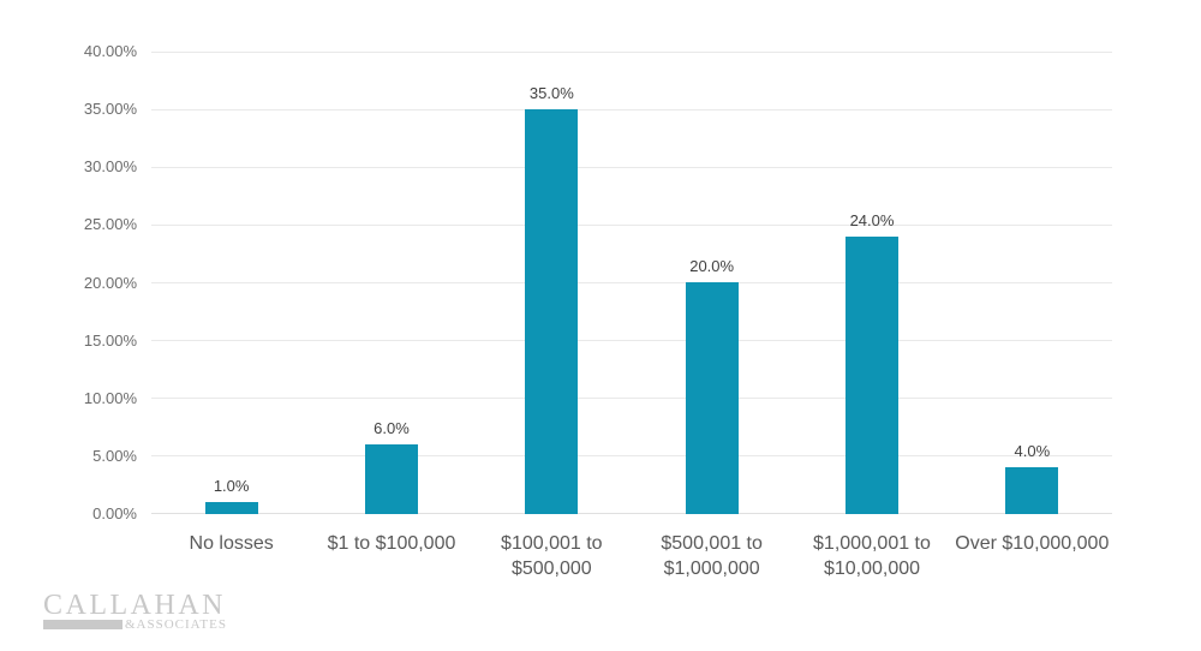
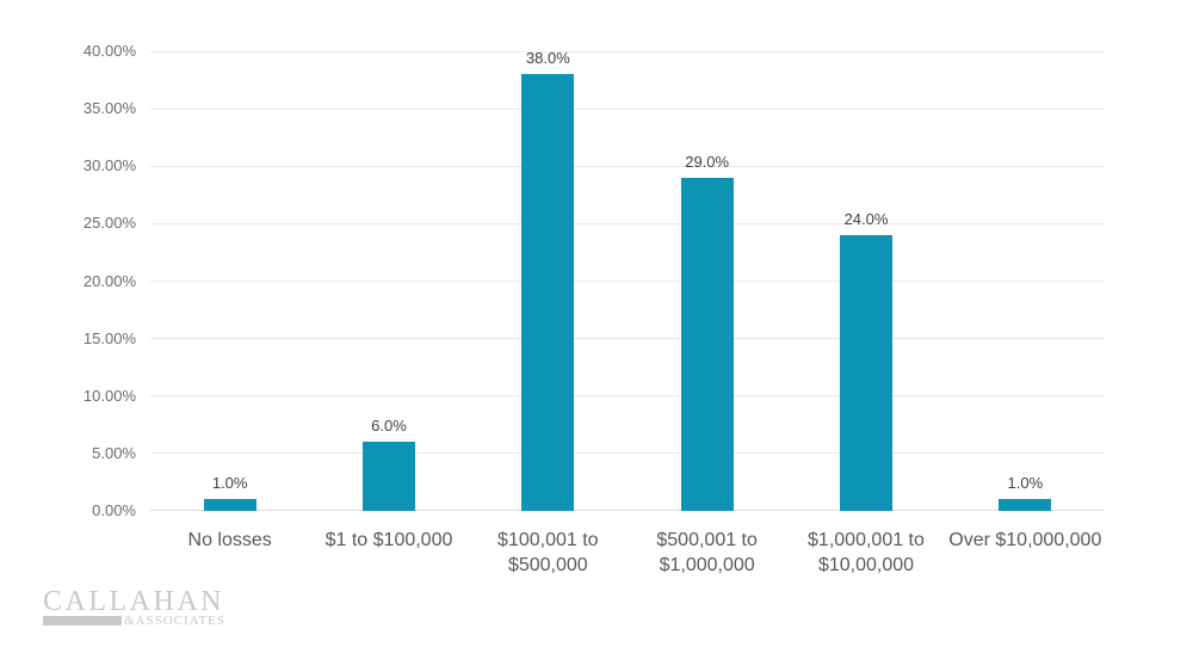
$100,001 to $500,000: 35.0% -> 38.0%
$500,001 to $1,000,000: 20.0% -> 29.0%
Over $10,000,000: 4.0% -> 1.0%
